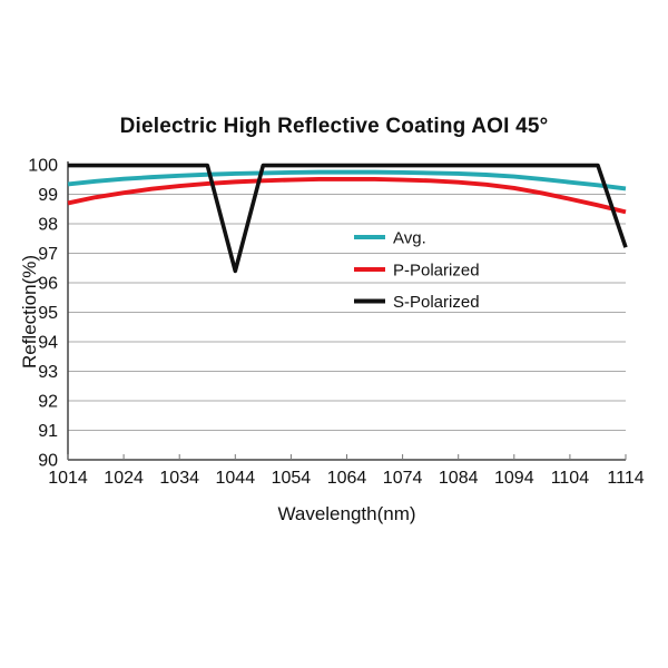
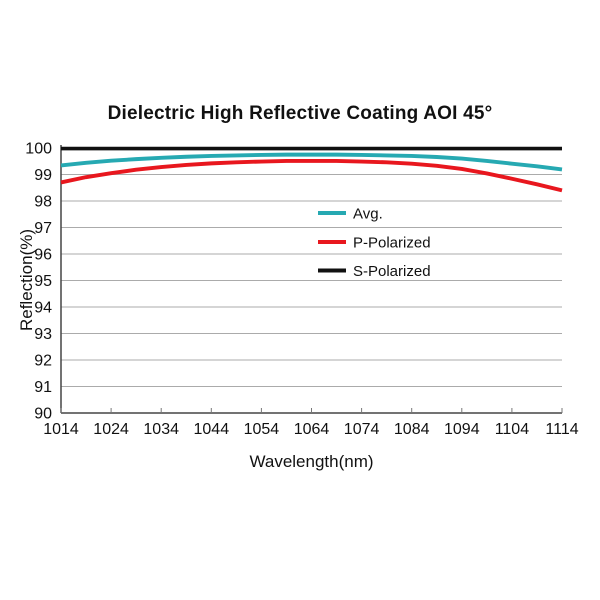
S-Polarized/1044: 96.4 -> 100.0
S-Polarized/1114: 97.2 -> 100.0
